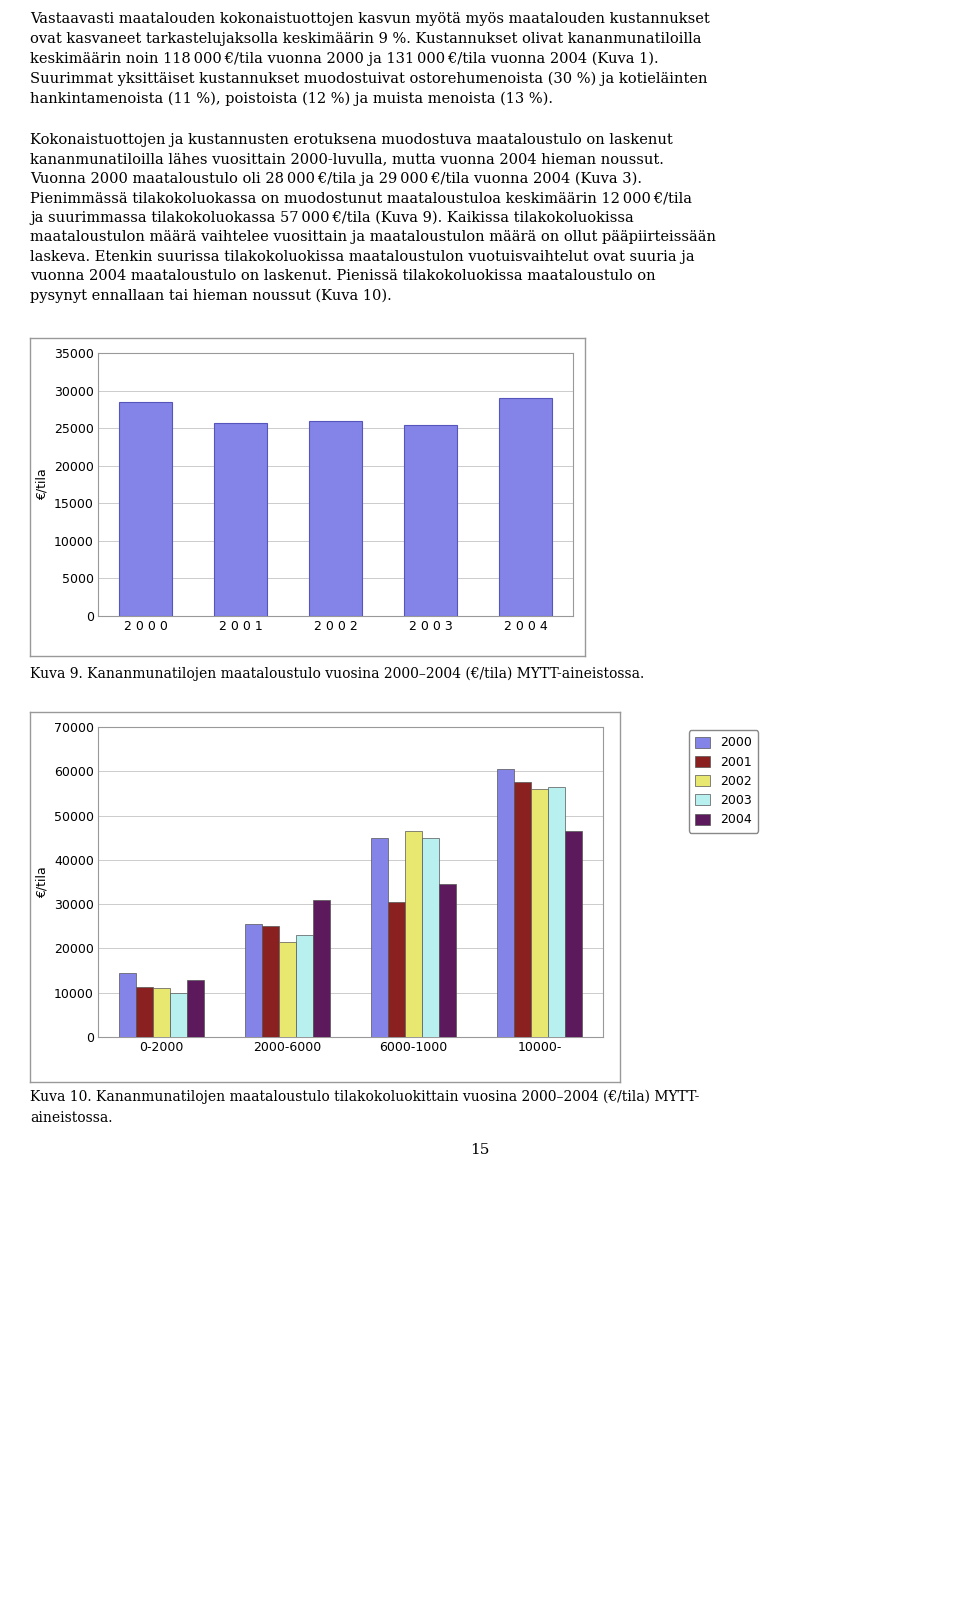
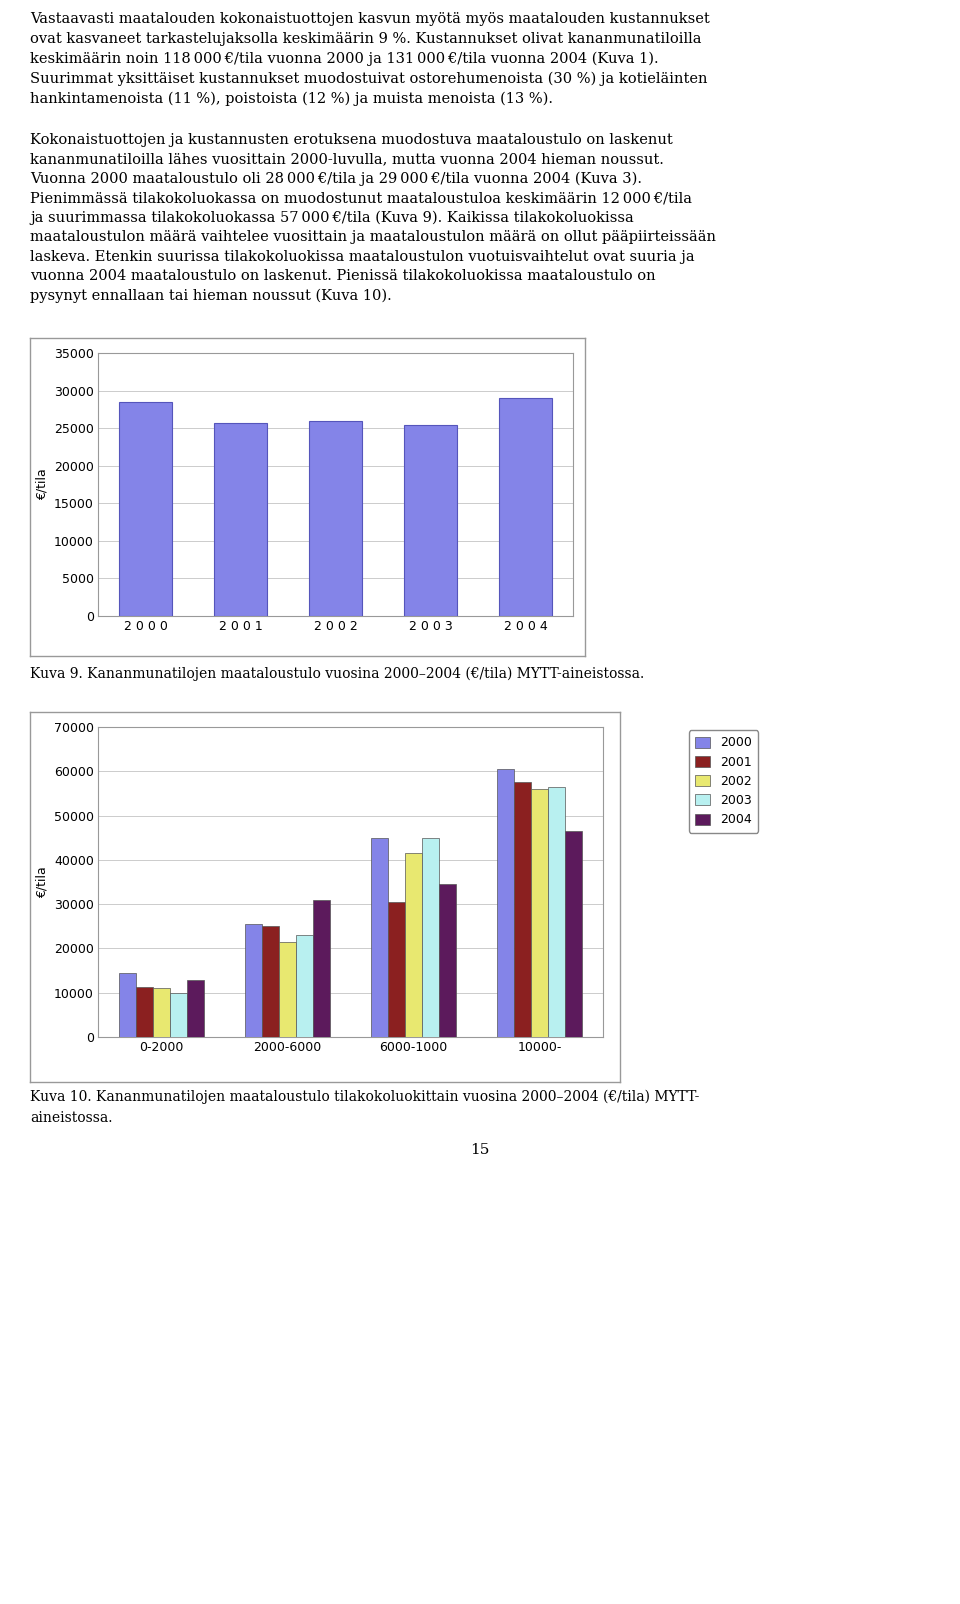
2002/6000-1000: 46500 -> 41500
